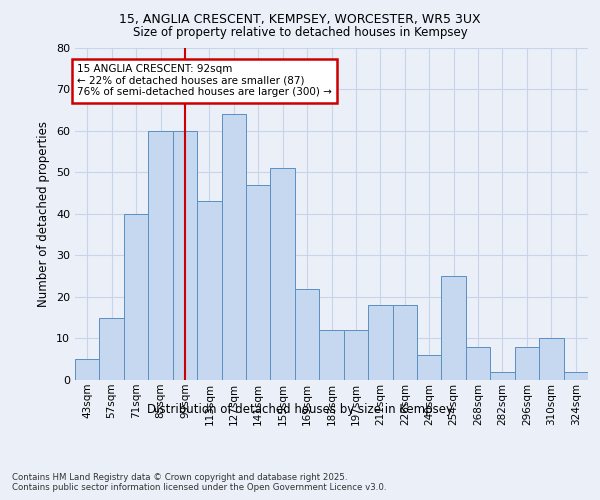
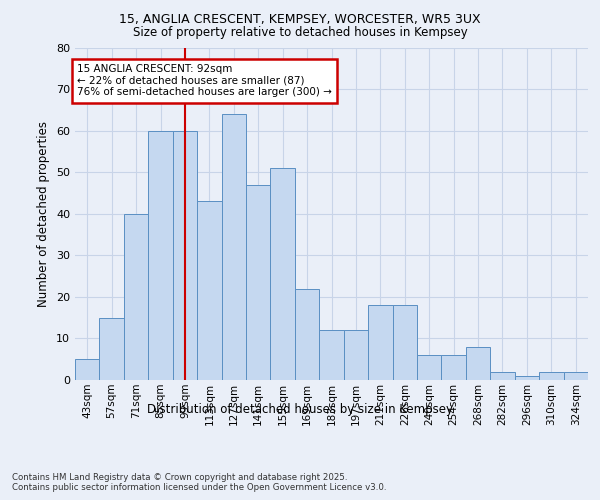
254sqm: 25 -> 6
296sqm: 8 -> 1
310sqm: 10 -> 2
